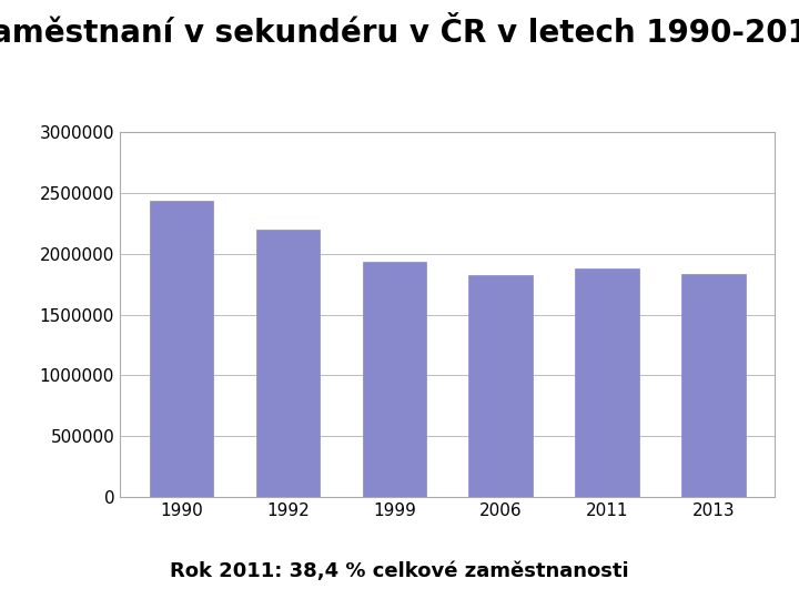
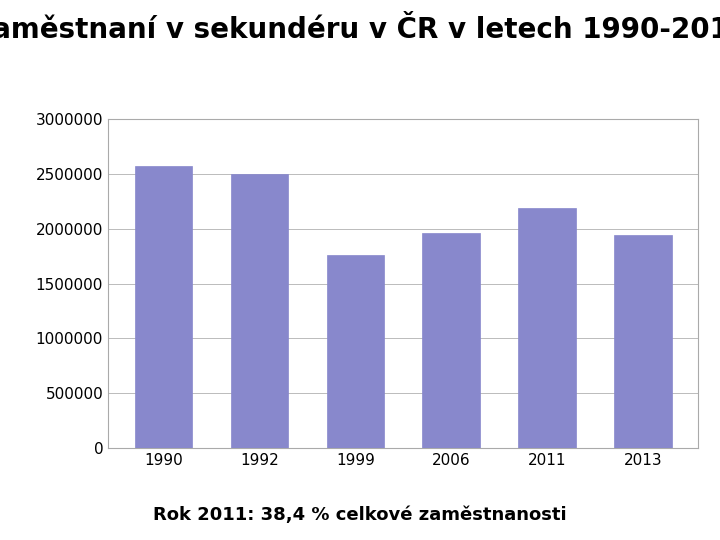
1990: 2430000 -> 2570000
1992: 2200000 -> 2500000
1999: 1930000 -> 1760000
2006: 1820000 -> 1960000
2011: 1880000 -> 2190000
2013: 1840000 -> 1940000
